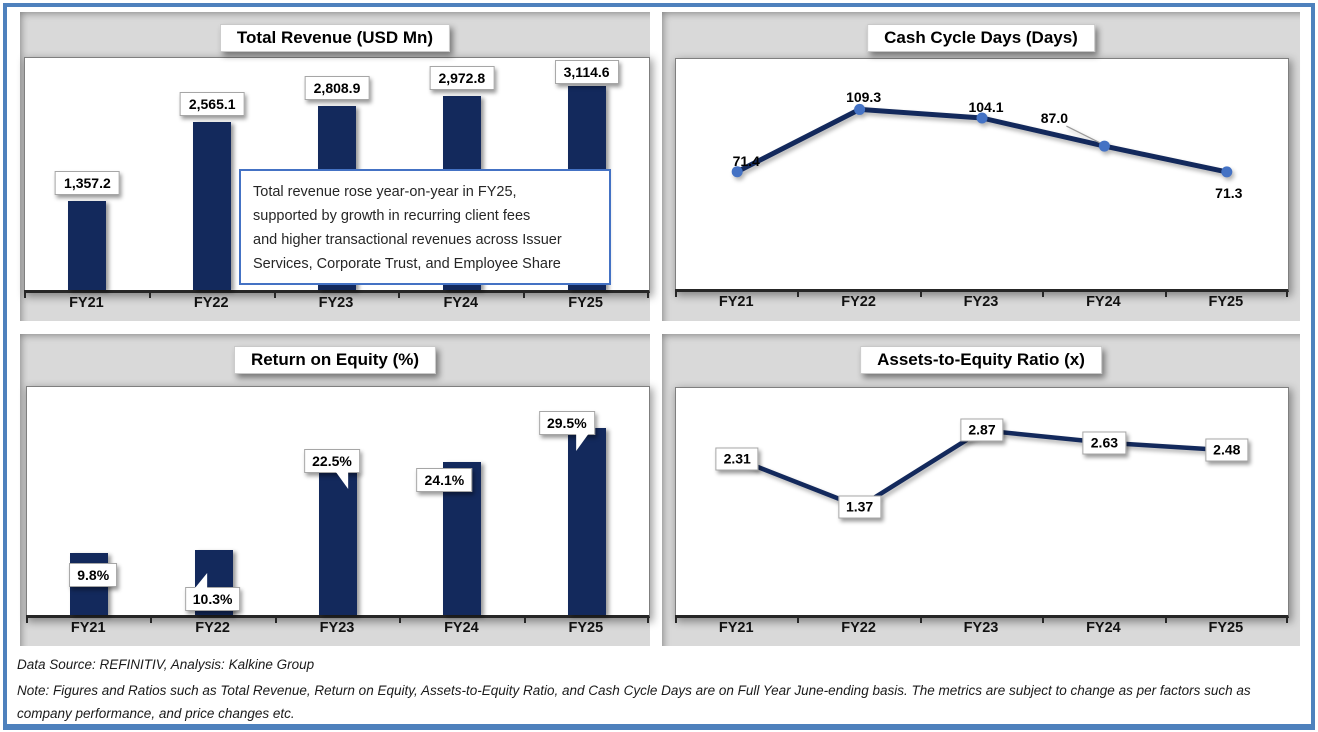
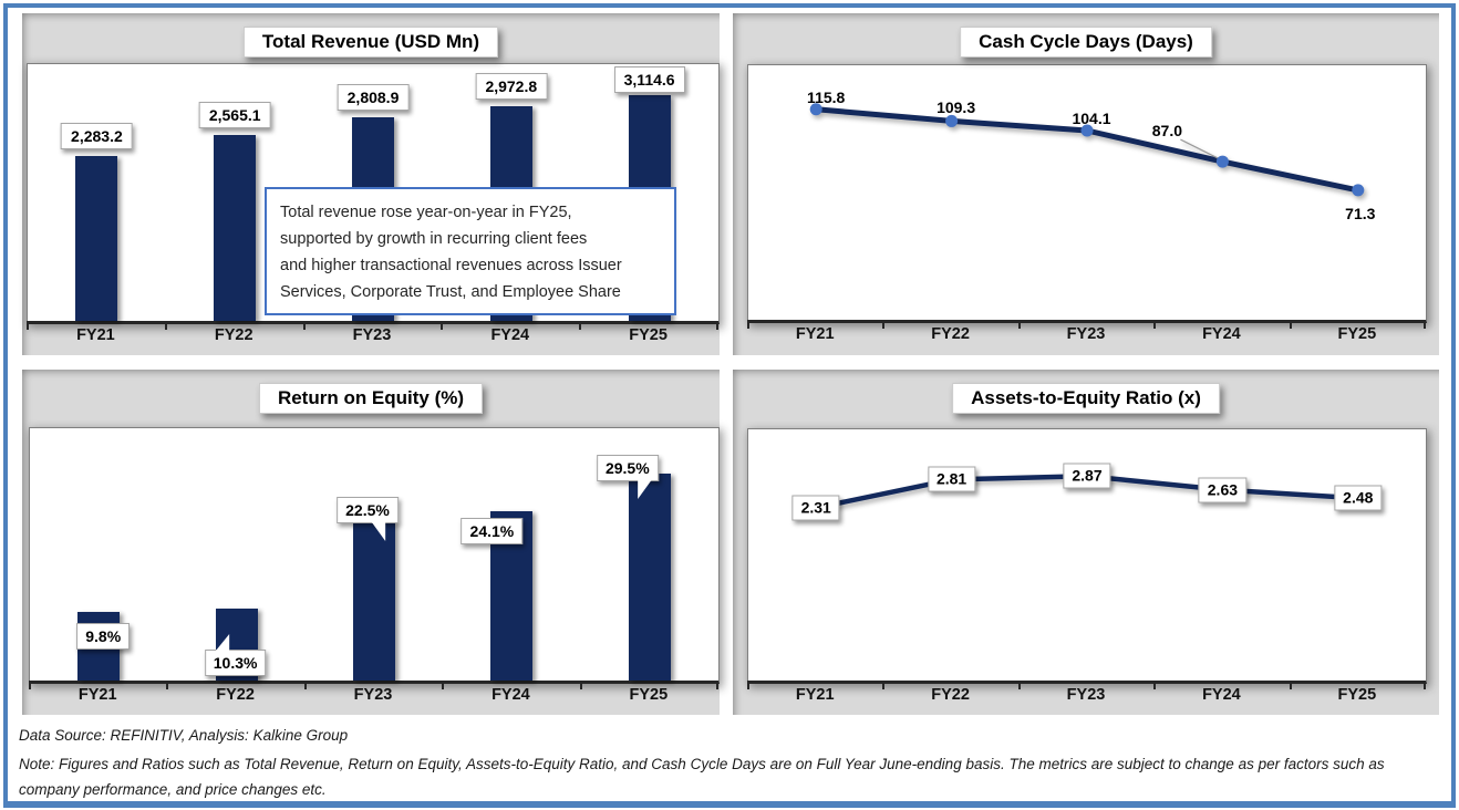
Total Revenue (USD Mn)/FY21: 1,357.2 -> 2,283.2
Cash Cycle Days (Days)/FY21: 71.4 -> 115.8
Assets-to-Equity Ratio (x)/FY22: 1.37 -> 2.81
